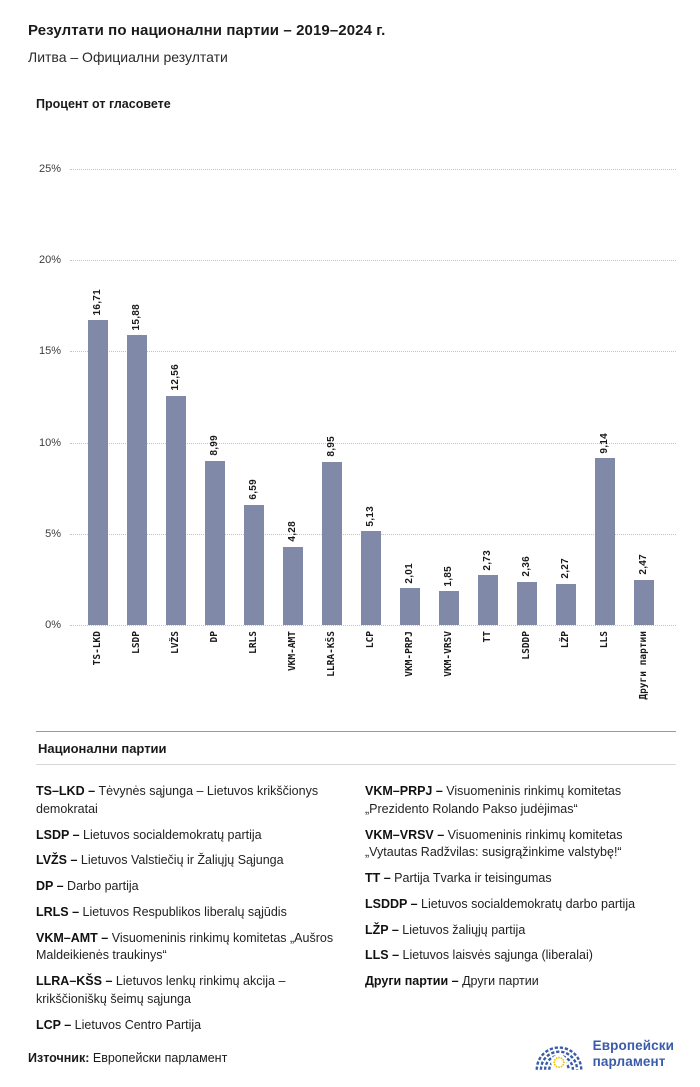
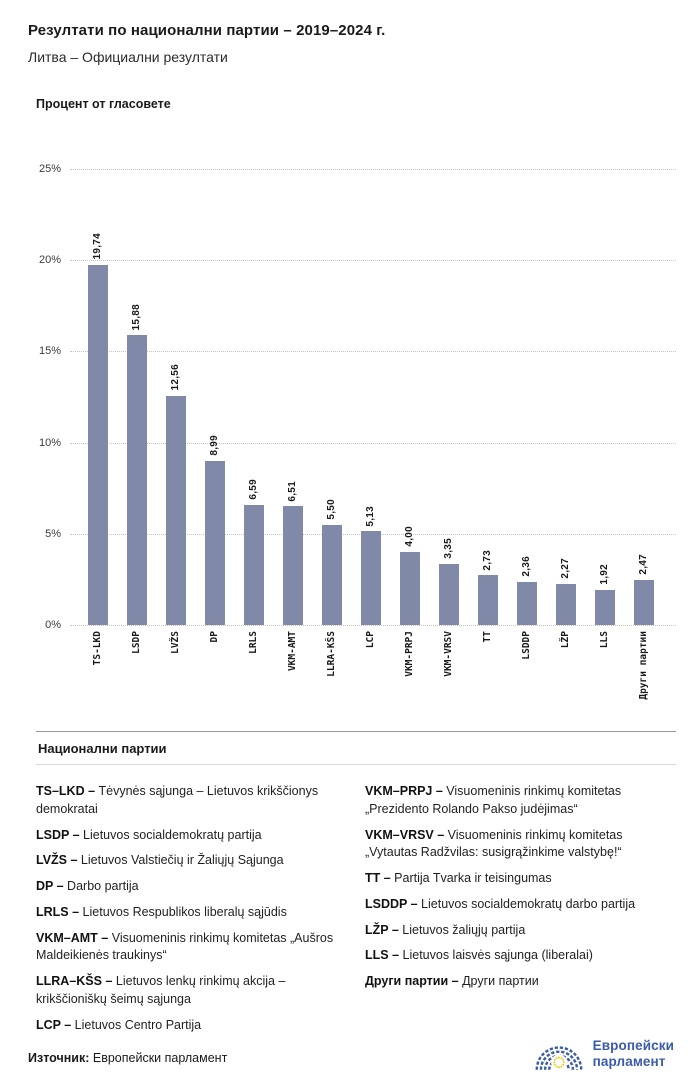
TS-LKD: 16,71 -> 19,74
VKM-AMT: 4,28 -> 6,51
LLRA-KŠS: 8,95 -> 5,50
VKM-PRPJ: 2,01 -> 4,00
VKM-VRSV: 1,85 -> 3,35
LLS: 9,14 -> 1,92
